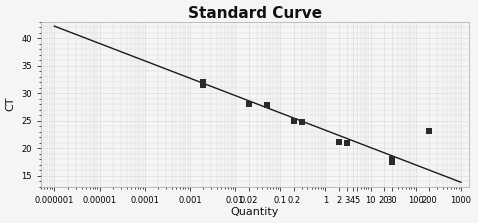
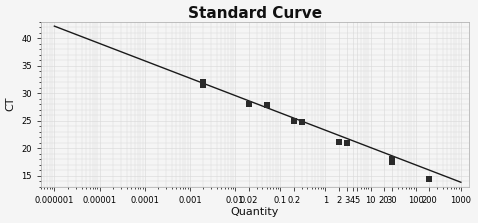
200: 23.2 -> 14.3
